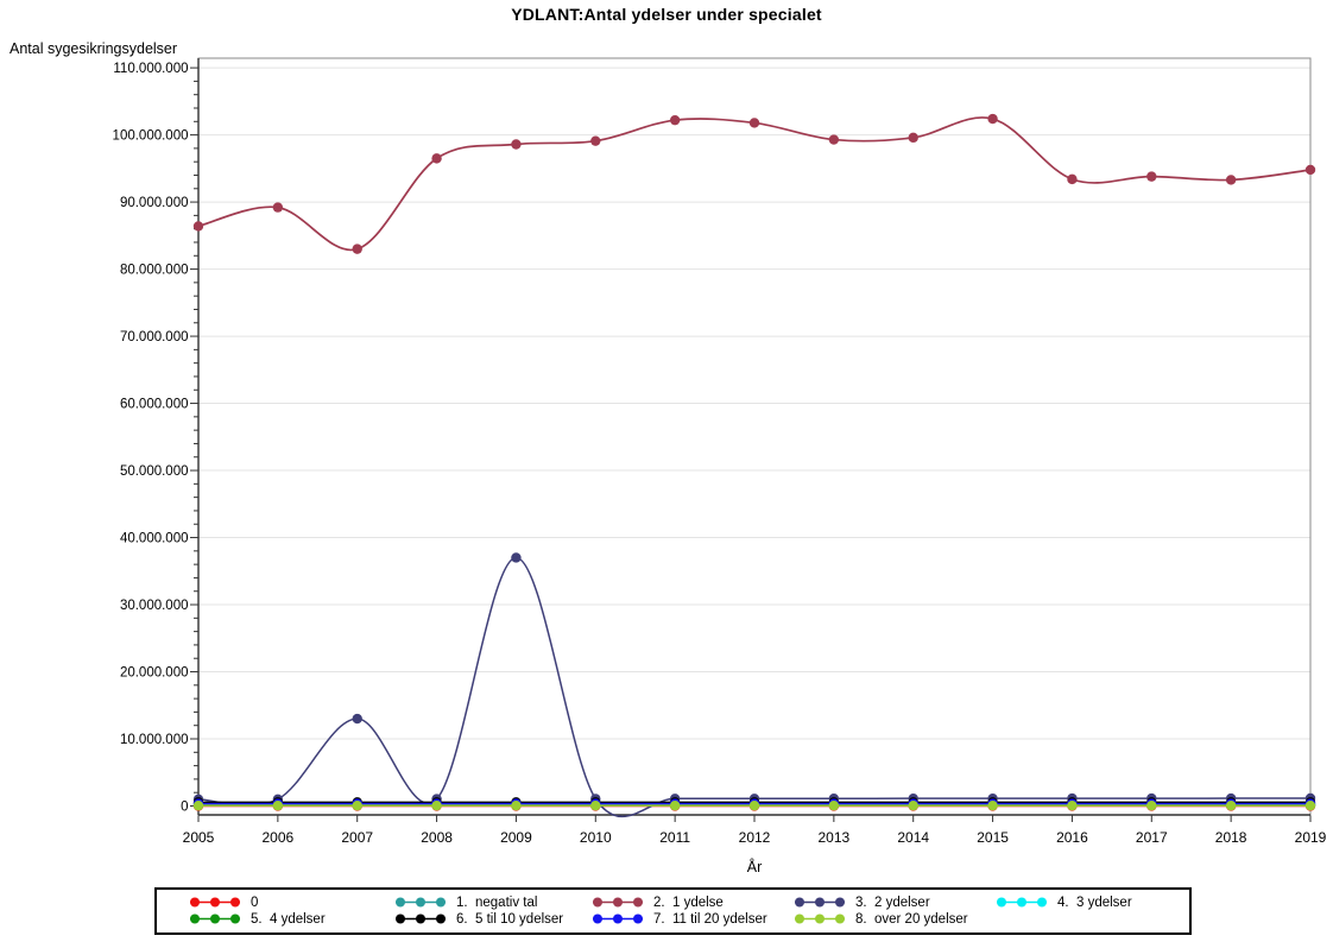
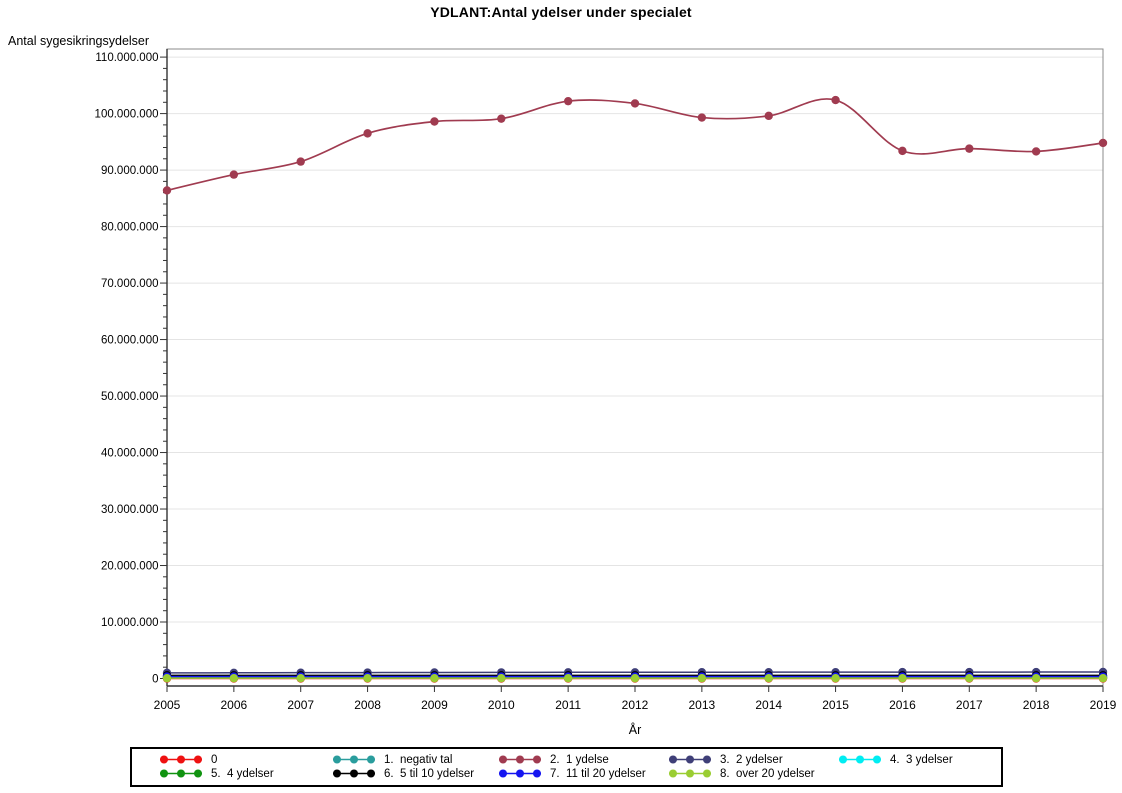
2. 1 ydelse/2007: 83000000 -> 92000000
3. 2 ydelser/2007: 13000000 -> 1000000
3. 2 ydelser/2009: 37000000 -> 1000000
